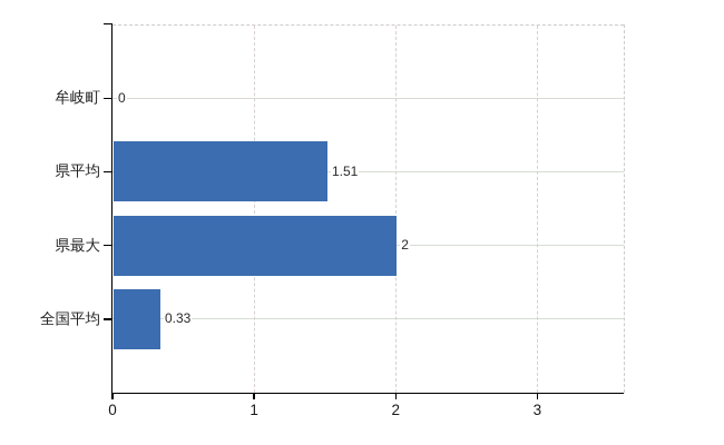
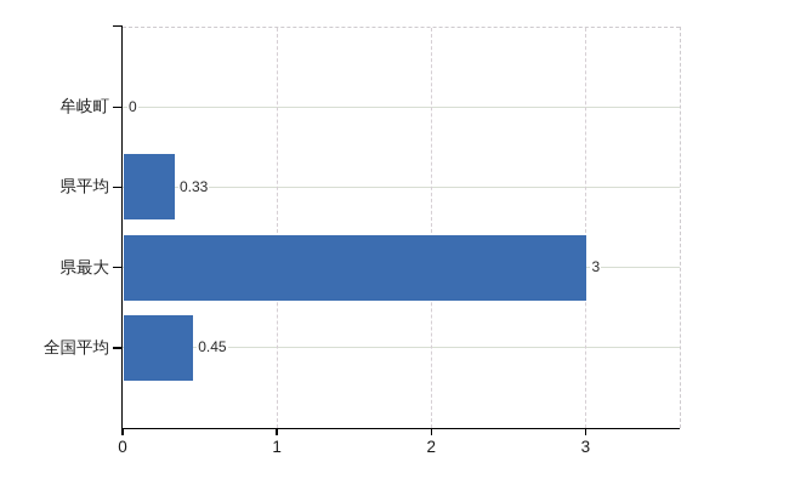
県平均: 1.51 -> 0.33
県最大: 2 -> 3
全国平均: 0.33 -> 0.45
